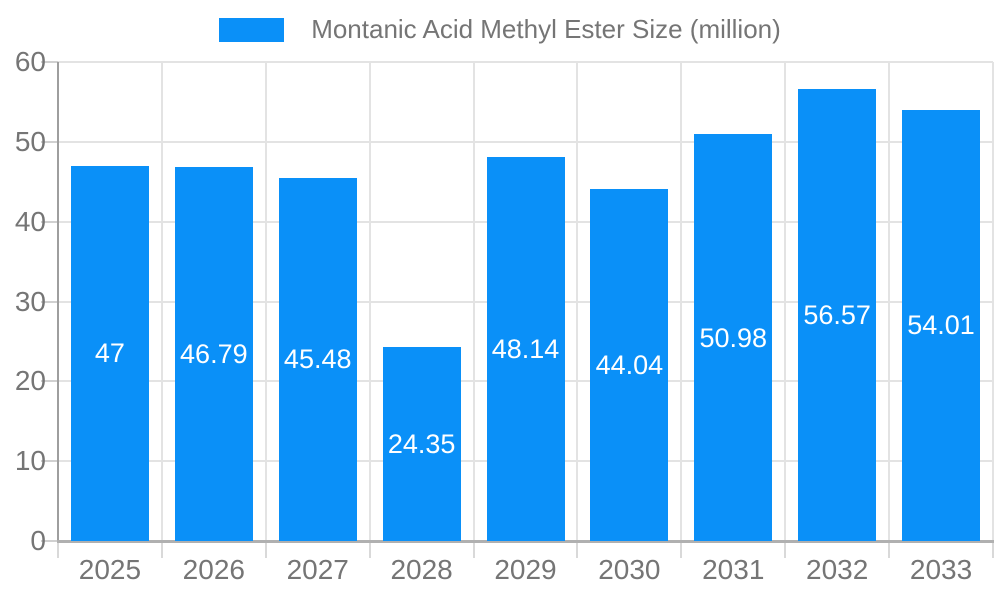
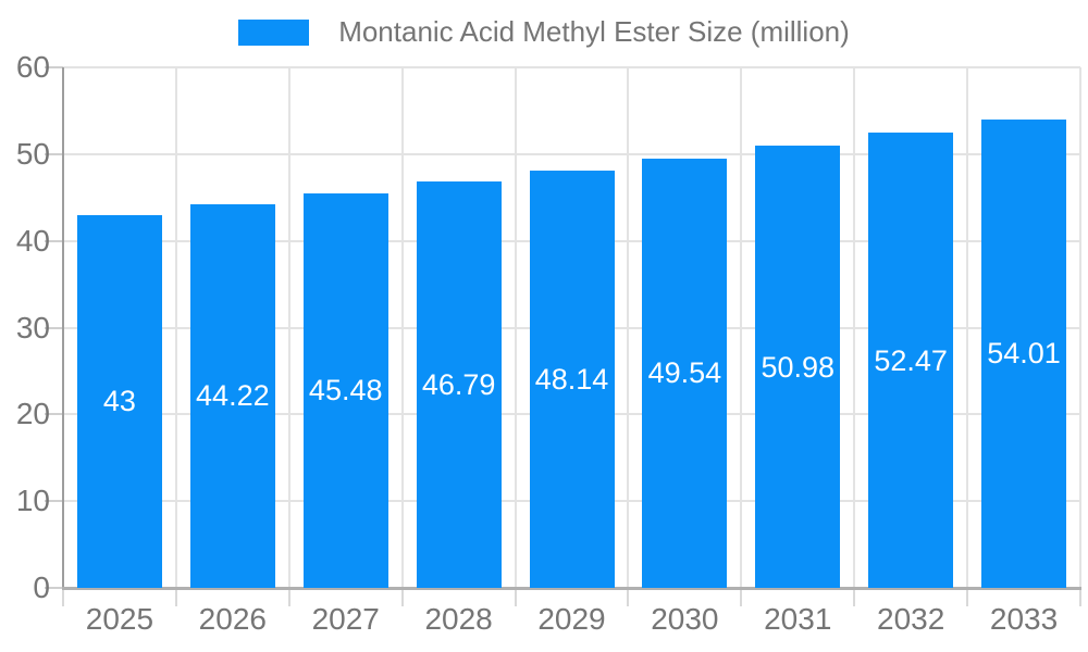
2025: 47 -> 43
2026: 46.79 -> 44.22
2028: 24.35 -> 46.79
2030: 44.04 -> 49.54
2032: 56.57 -> 52.47
